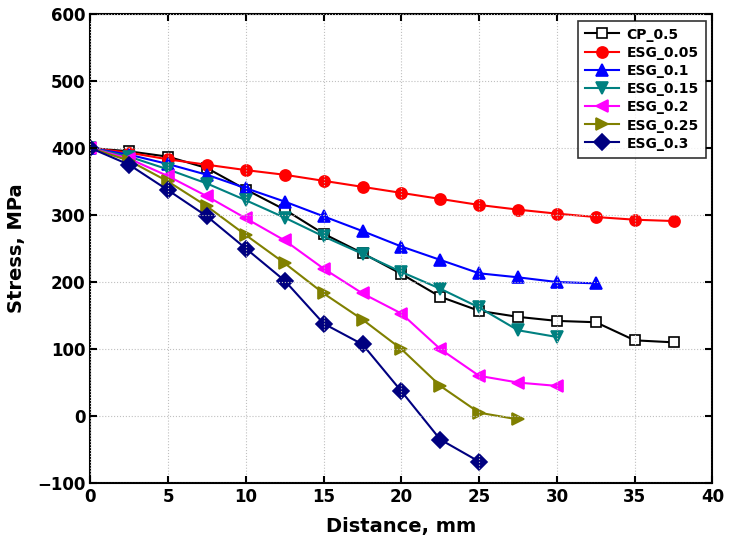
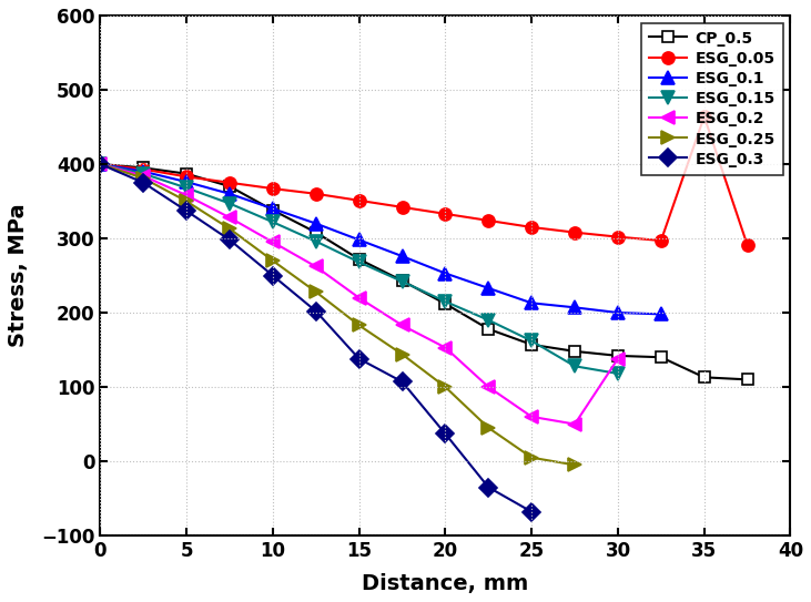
ESG_0.2/30: 45 -> 138
ESG_0.05/35: 293 -> 464
